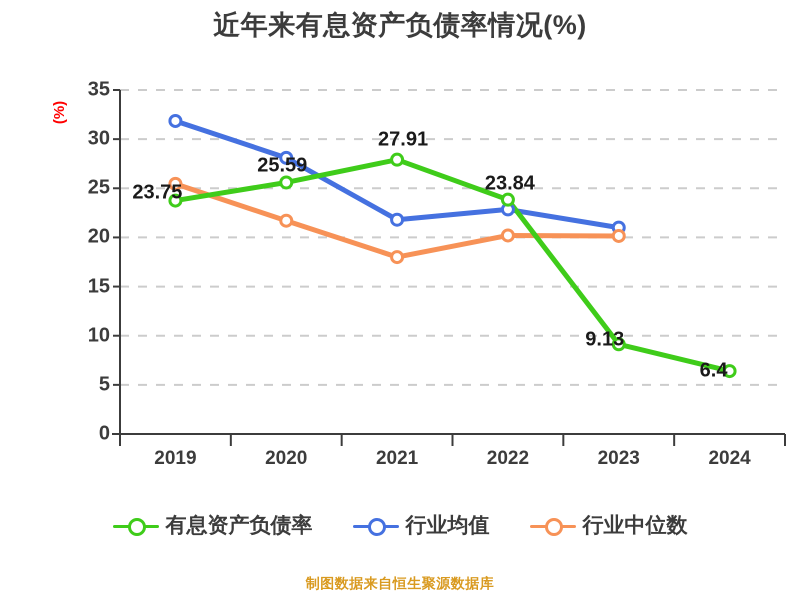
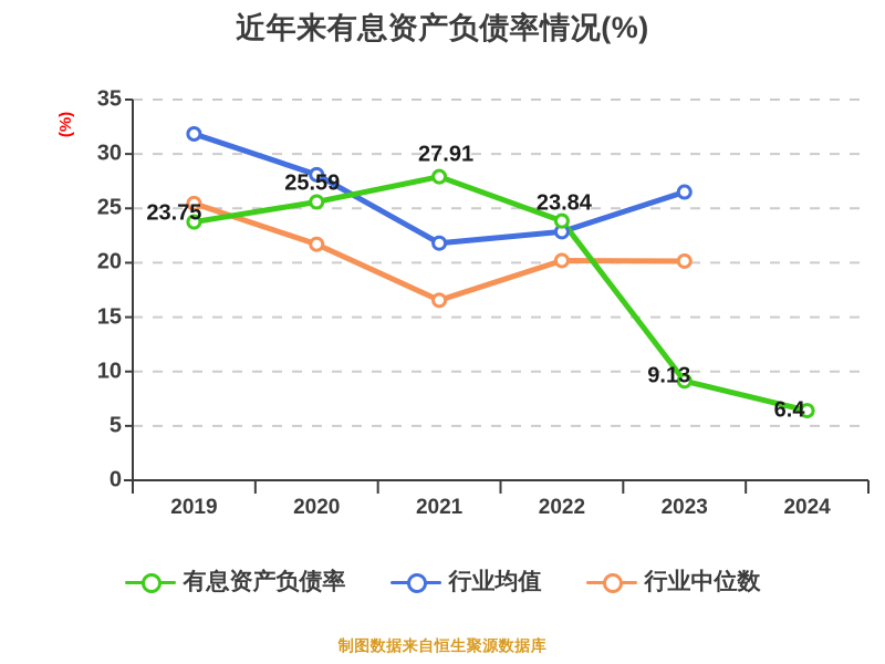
行业中位数/2021: 18 -> 17
行业均值/2023: 21 -> 26
